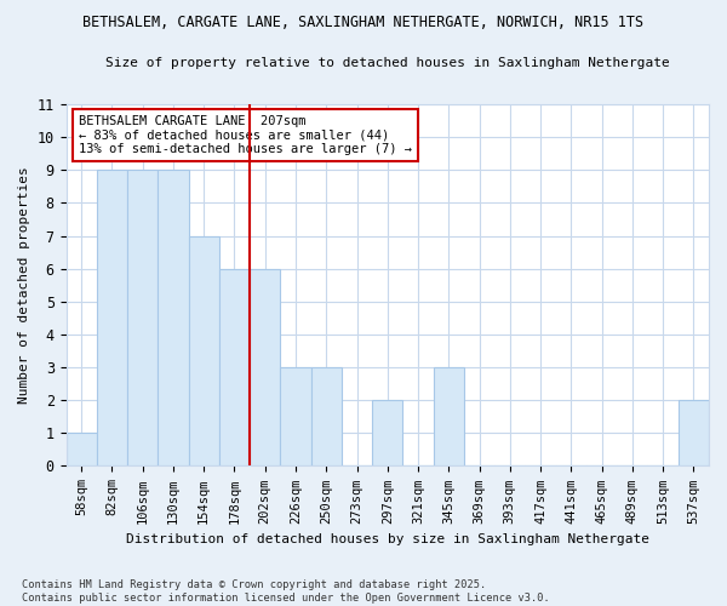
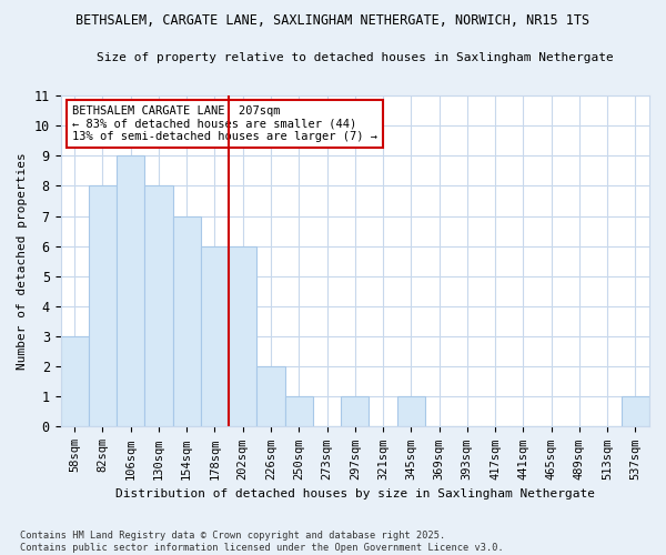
58sqm: 1 -> 3
82sqm: 9 -> 8
130sqm: 9 -> 8
226sqm: 3 -> 2
250sqm: 3 -> 1
297sqm: 2 -> 1
345sqm: 3 -> 1
537sqm: 2 -> 1
